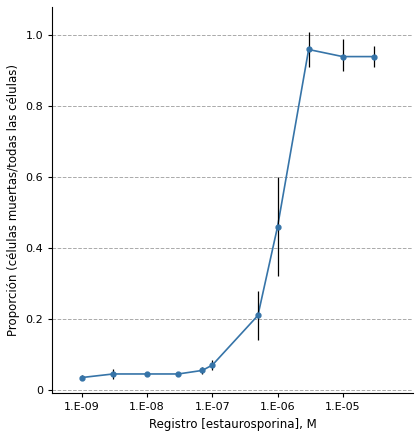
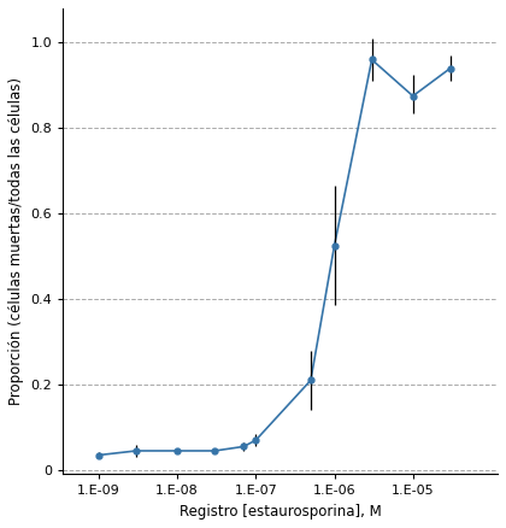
1.E-06: 0.460 -> 0.525
1.E-05: 0.940 -> 0.875
